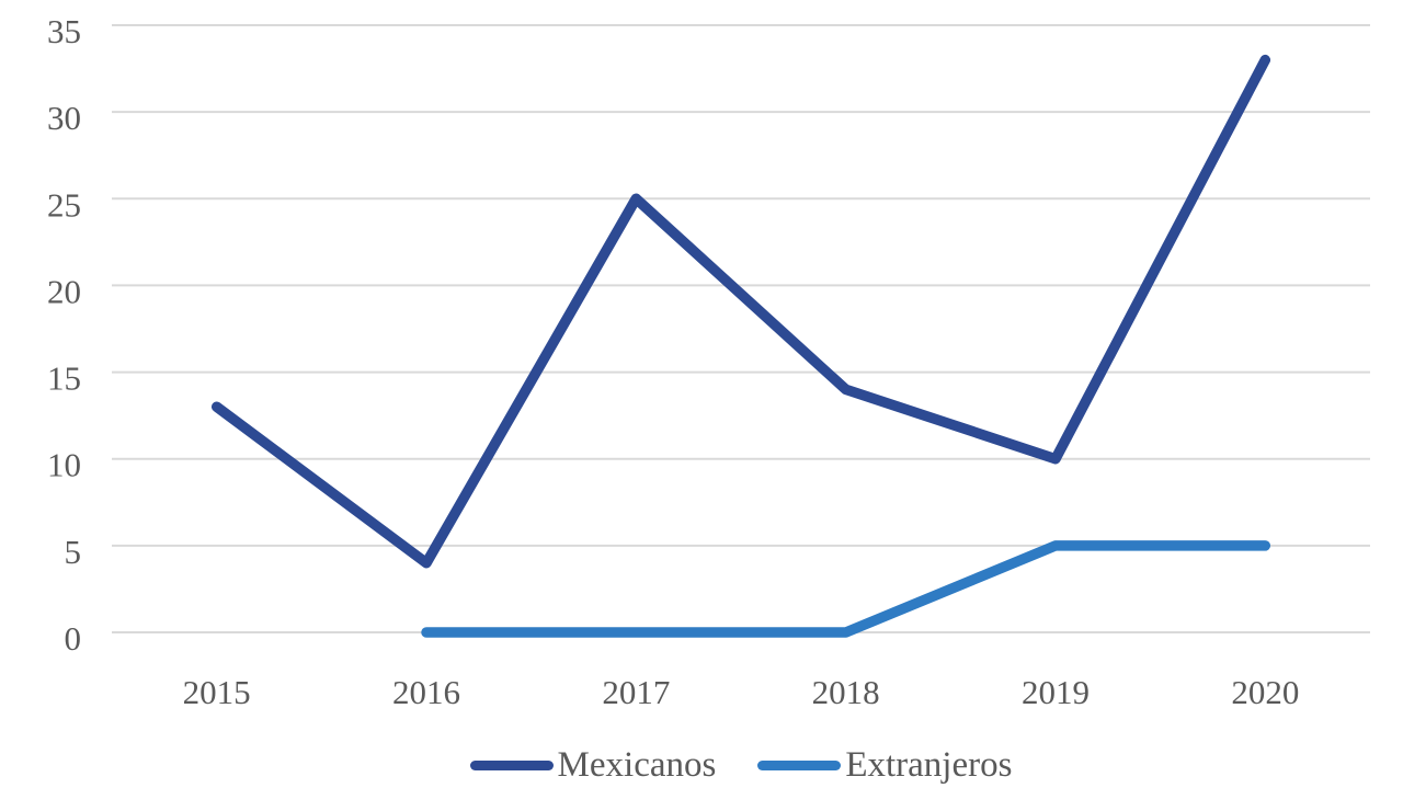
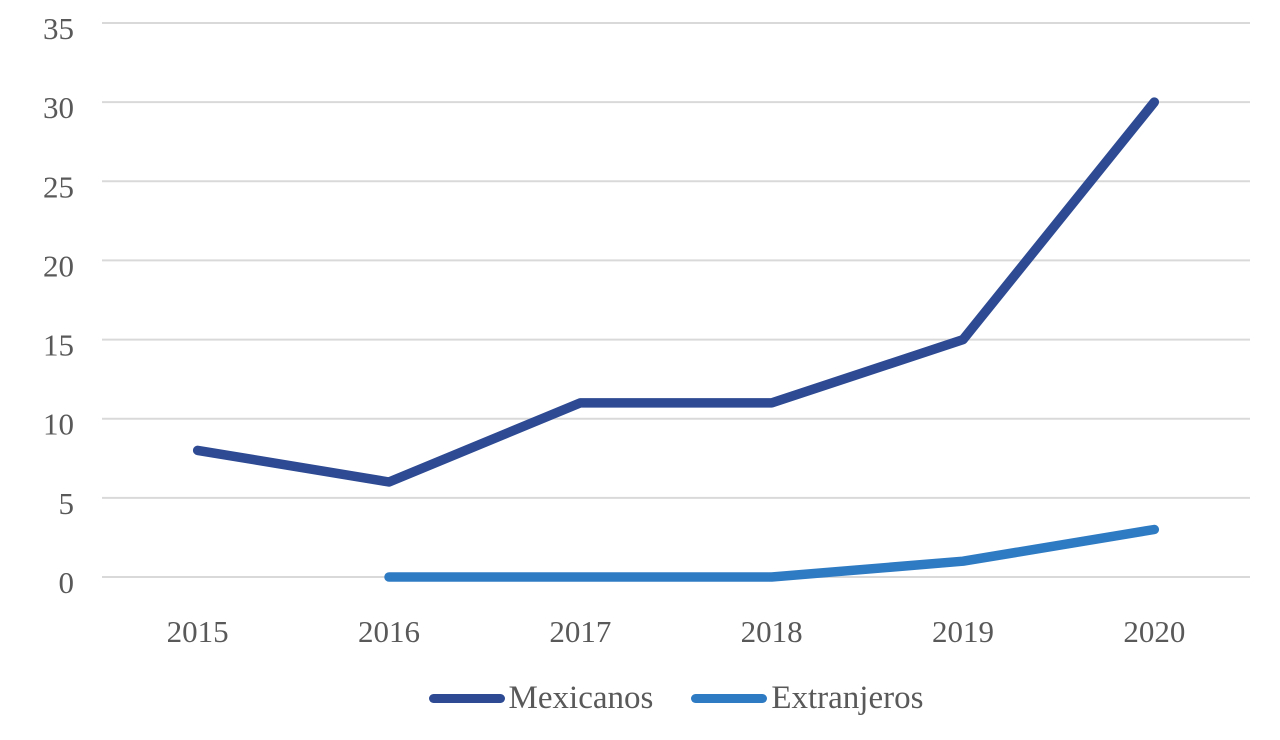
Mexicanos/2015: 13 -> 8
Mexicanos/2016: 4 -> 6
Mexicanos/2017: 25 -> 11
Mexicanos/2018: 14 -> 11
Mexicanos/2019: 10 -> 15
Extranjeros/2019: 5 -> 1
Mexicanos/2020: 33 -> 30
Extranjeros/2020: 5 -> 3
